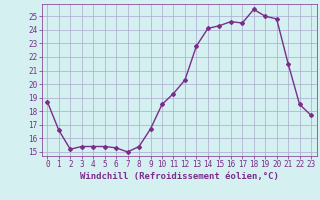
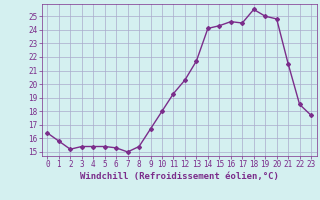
0: 18.7 -> 16.4
1: 16.6 -> 15.8
10: 18.5 -> 18.0
13: 22.8 -> 21.7
